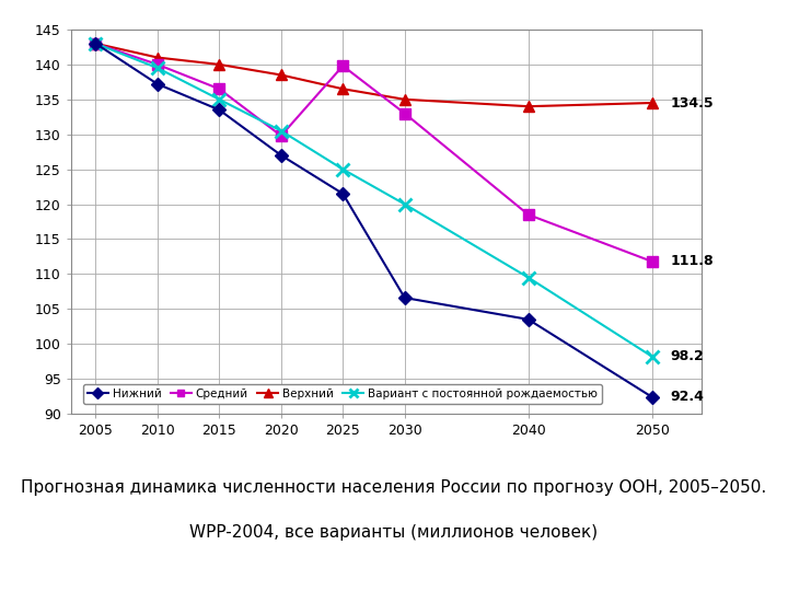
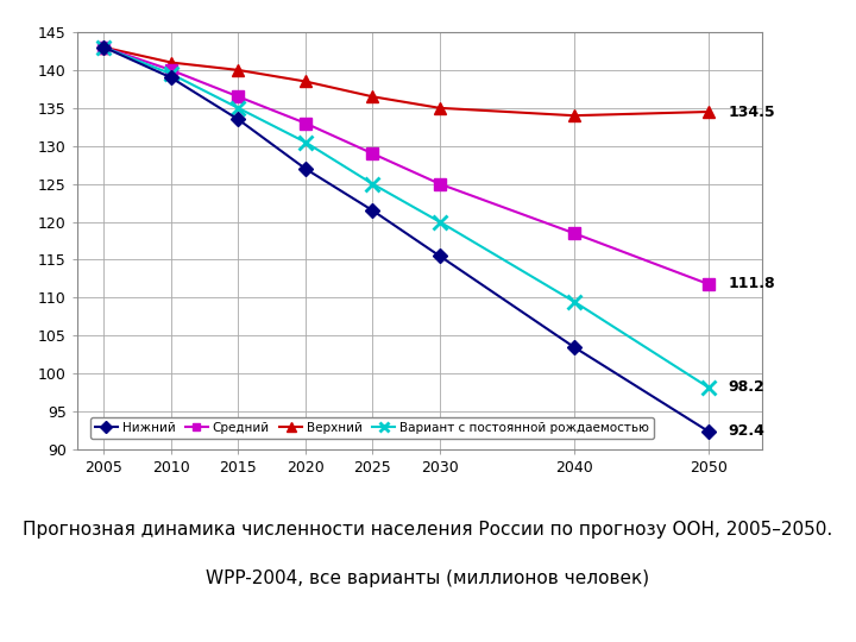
Нижний/2010: 137.2 -> 139.0
Средний/2020: 129.8 -> 133.0
Средний/2025: 139.8 -> 129.0
Нижний/2030: 106.6 -> 115.5
Средний/2030: 133.0 -> 125.0
